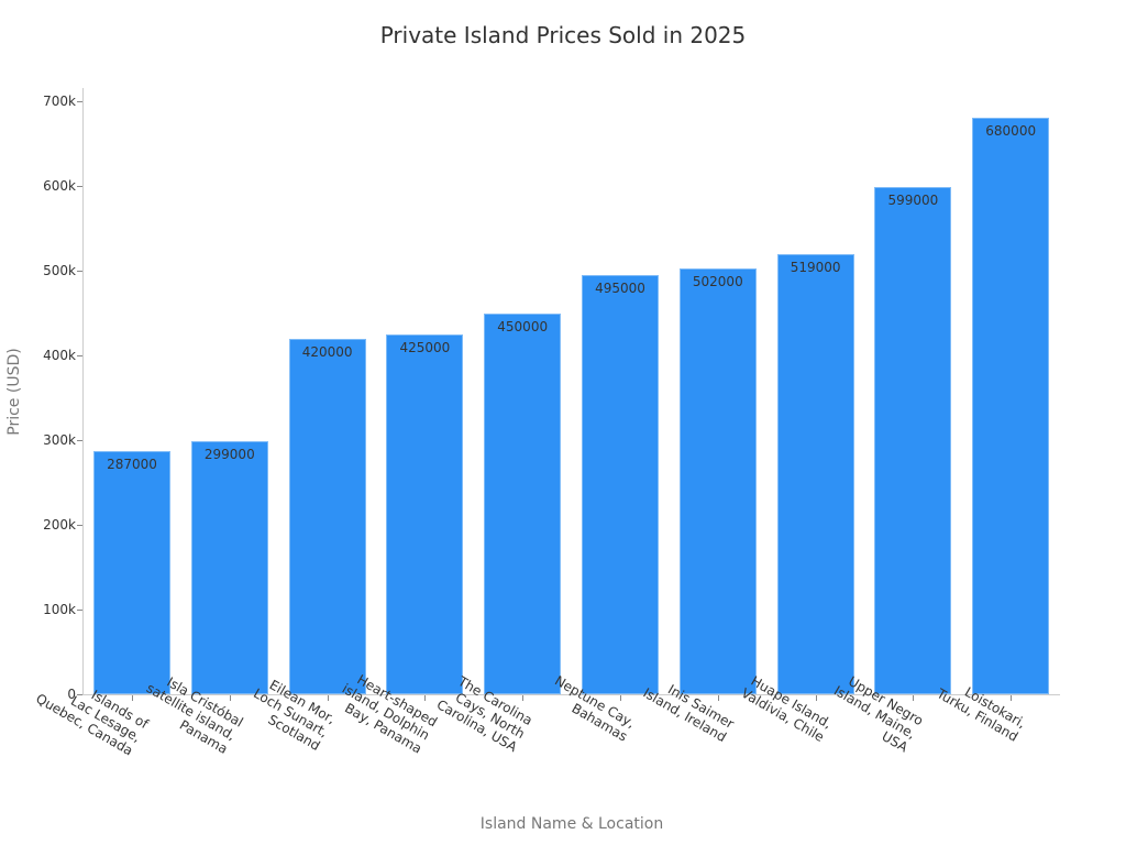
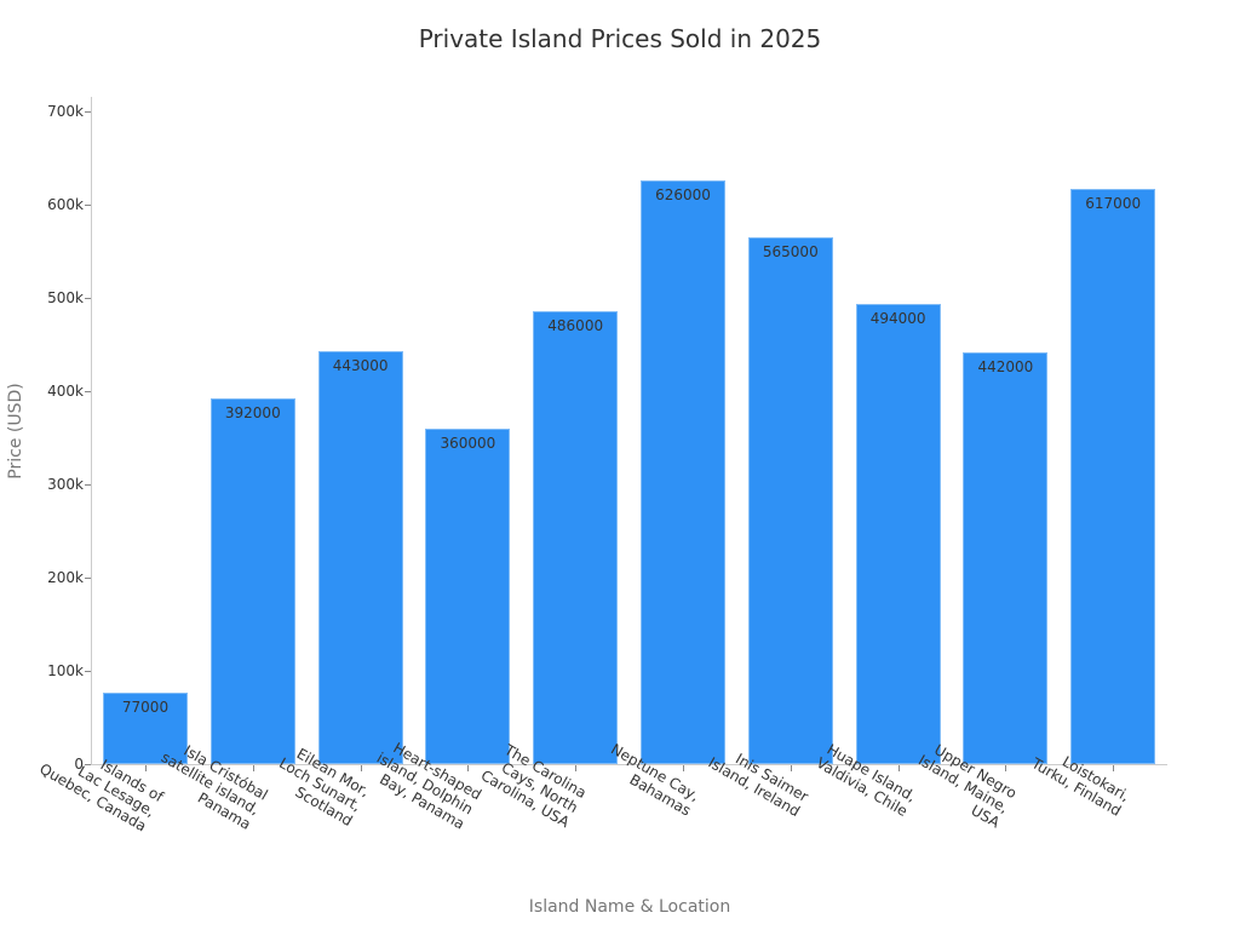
Islands of Lac Lesage, Quebec, Canada: 287000 -> 77000
Isla Cristóbal satellite island, Panama: 299000 -> 392000
Eilean Mor, Loch Sunart, Scotland: 420000 -> 443000
Heart-shaped island, Dolphin Bay, Panama: 425000 -> 360000
The Carolina Cays, North Carolina, USA: 450000 -> 486000
Neptune Cay, Bahamas: 495000 -> 626000
Inis Saimer Island, Ireland: 502000 -> 565000
Huape Island, Valdivia, Chile: 519000 -> 494000
Upper Negro Island, Maine, USA: 599000 -> 442000
Loistokari, Turku, Finland: 680000 -> 617000
